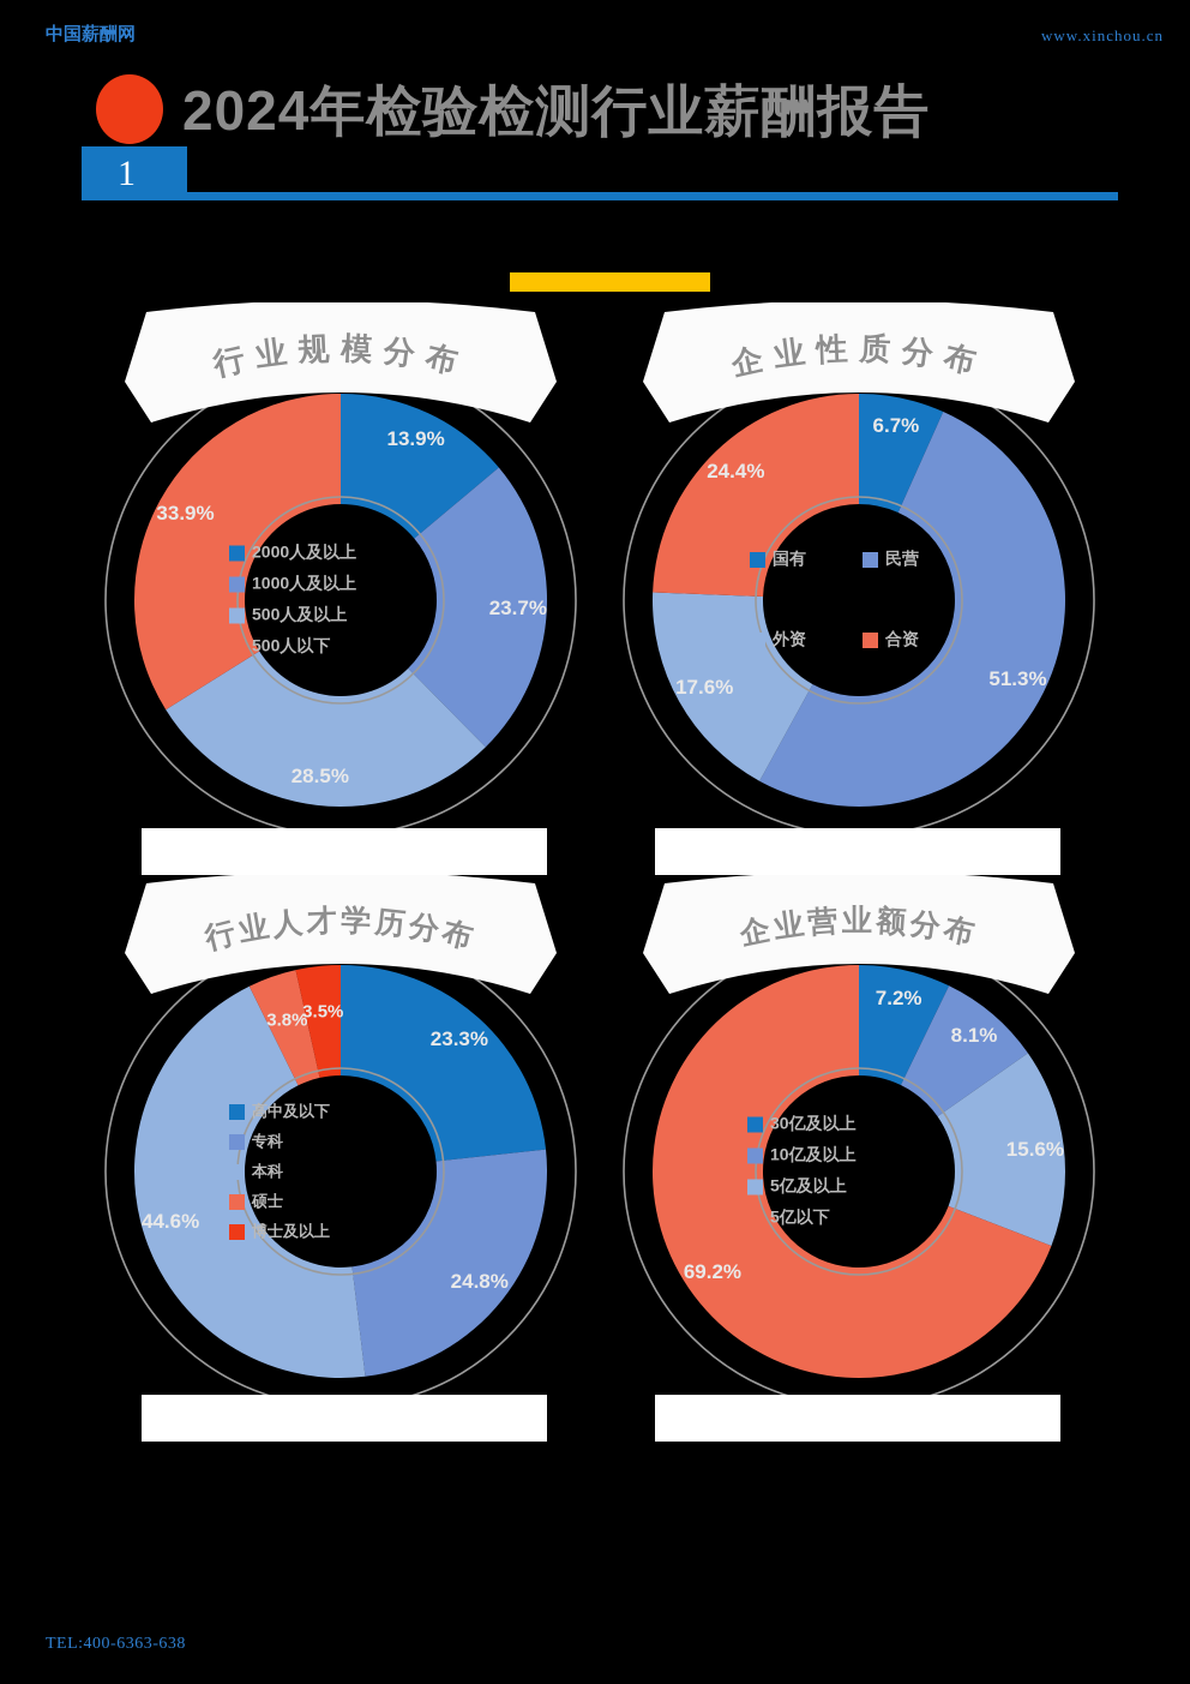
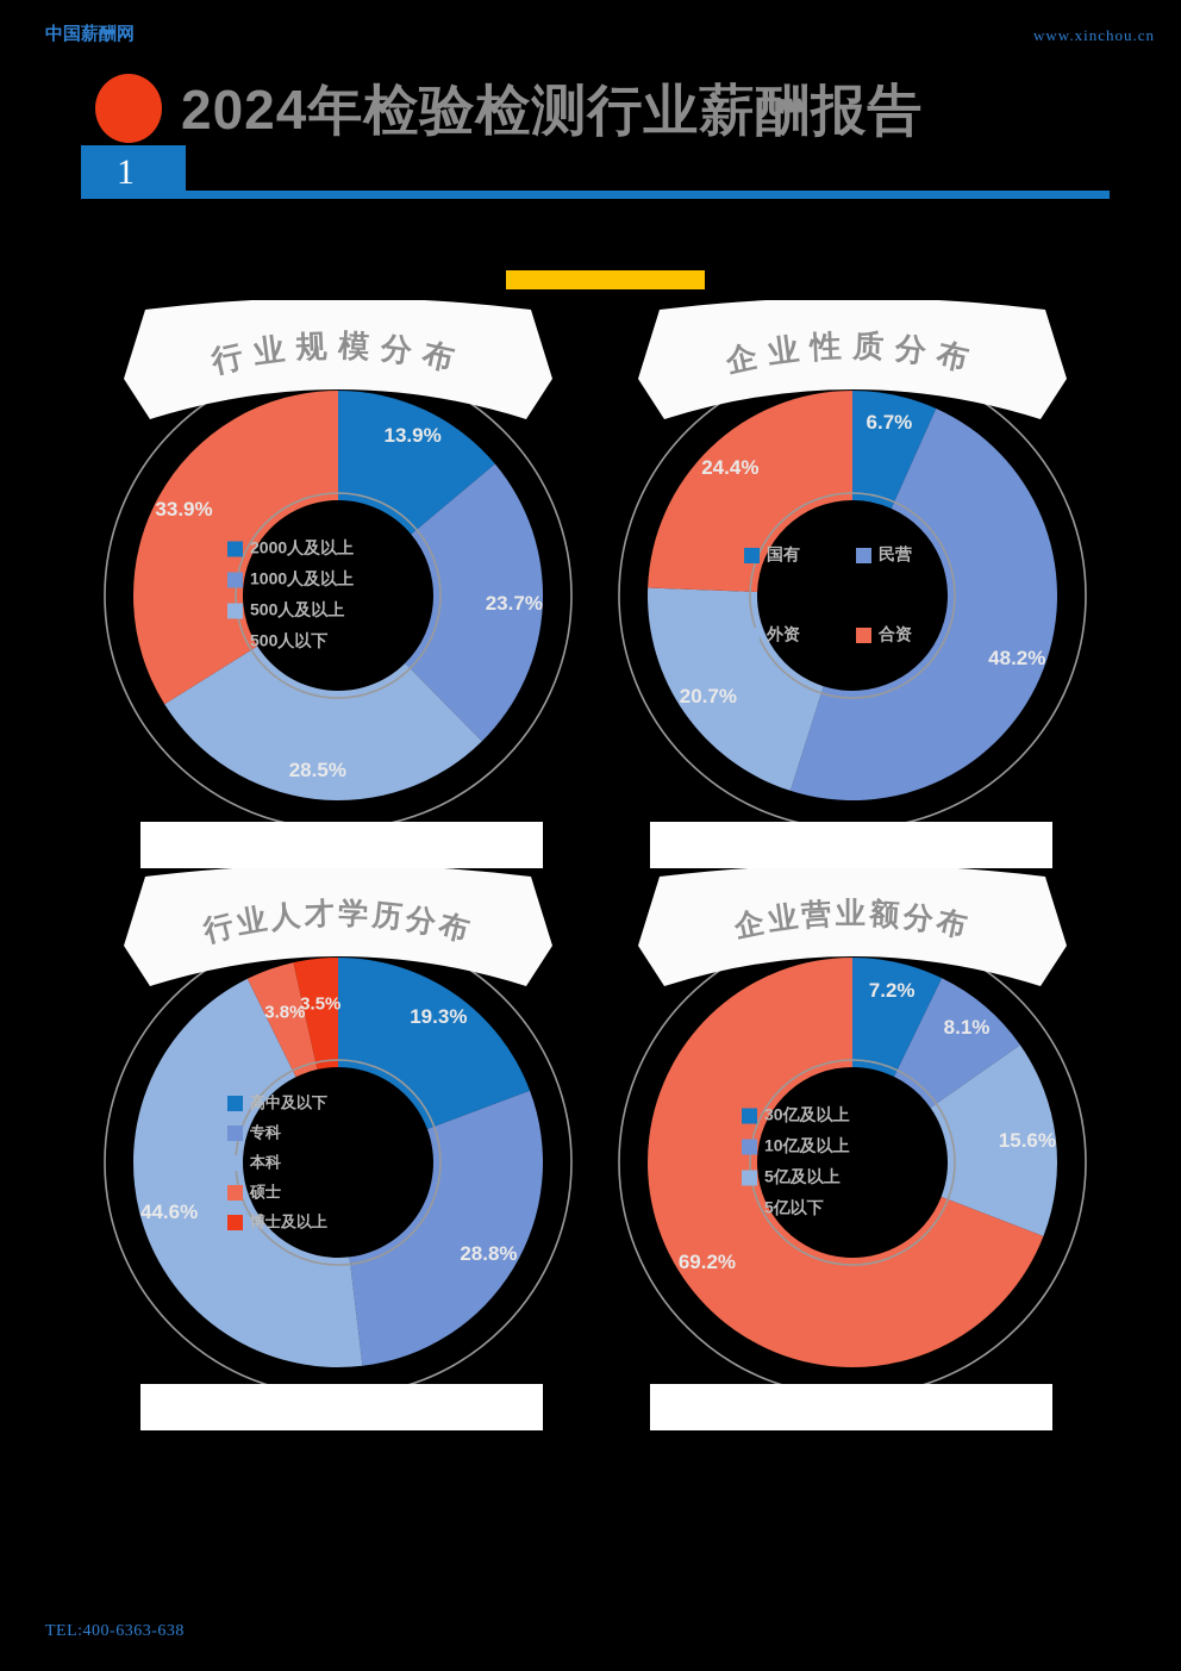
企业性质分布/民营: 51.3% -> 48.2%
企业性质分布/外资: 17.6% -> 20.7%
行业人才学历分布/高中及以下: 23.3% -> 19.3%
行业人才学历分布/专科: 24.8% -> 28.8%
